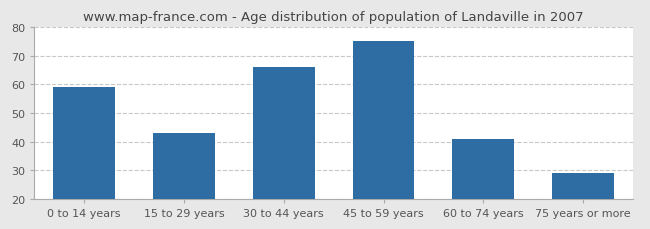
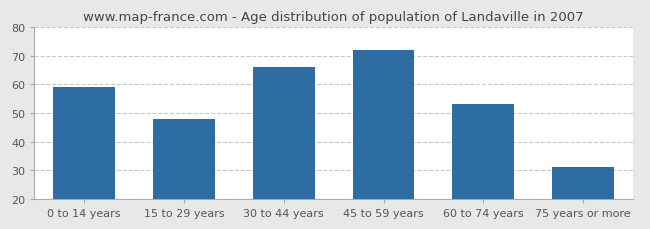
15 to 29 years: 43 -> 48
45 to 59 years: 75 -> 72
60 to 74 years: 41 -> 53
75 years or more: 29 -> 31
